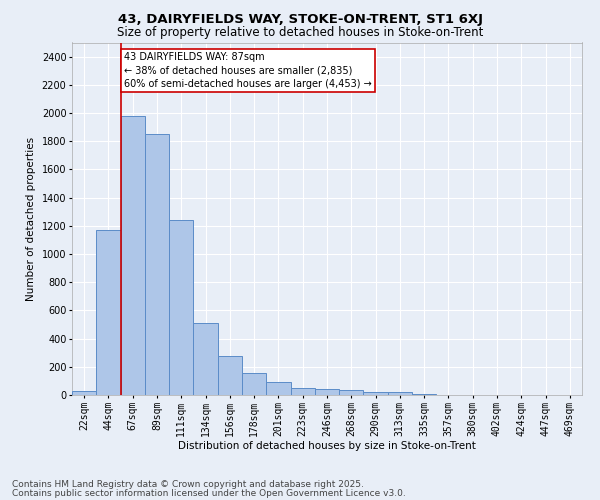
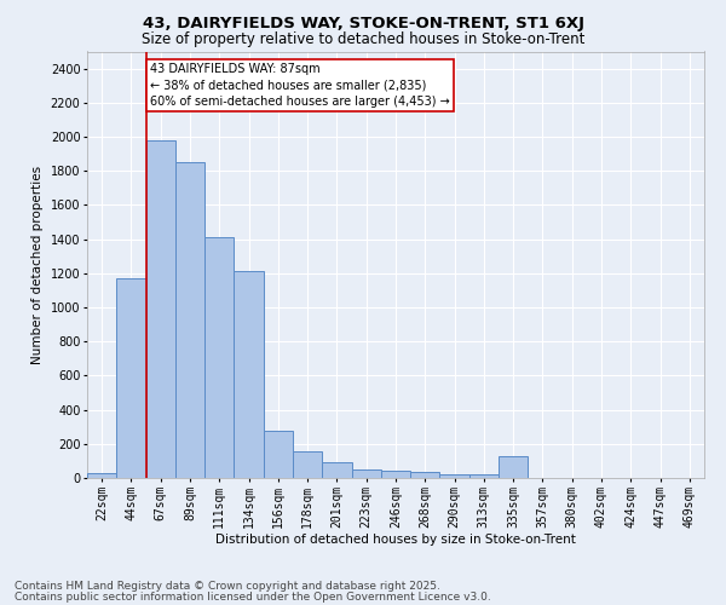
111sqm: 1240 -> 1410
134sqm: 510 -> 1210
335sqm: 0 -> 130
